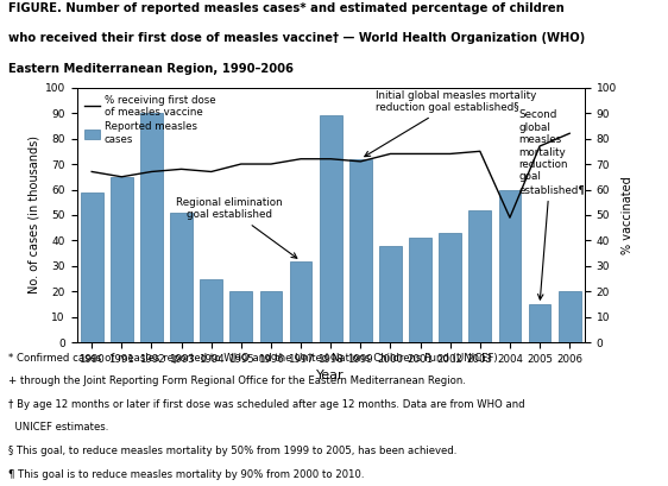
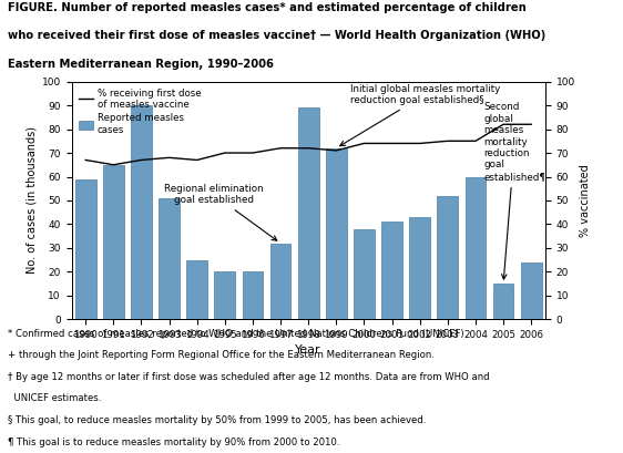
% receiving first dose of measles vaccine/2004: 49 -> 75
% receiving first dose of measles vaccine/2005: 77 -> 82
Reported measles cases/2006: 20 -> 24
